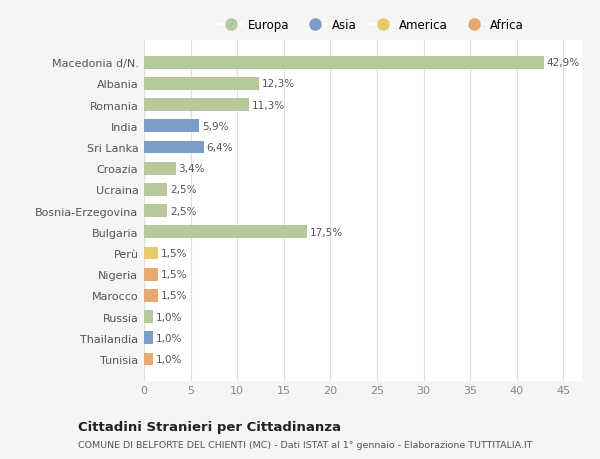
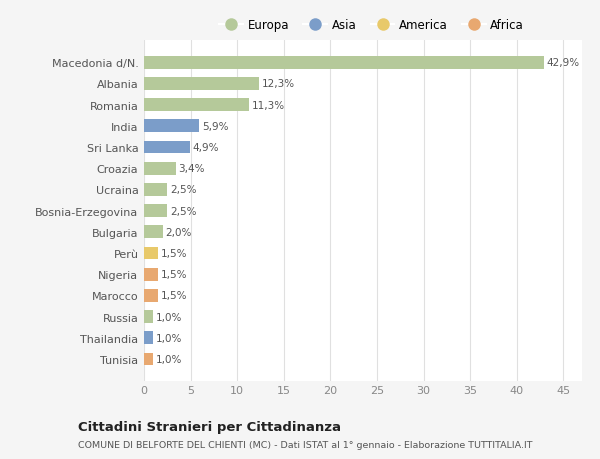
Sri Lanka: 6,4% -> 4,9%
Bulgaria: 17,5% -> 2,0%
